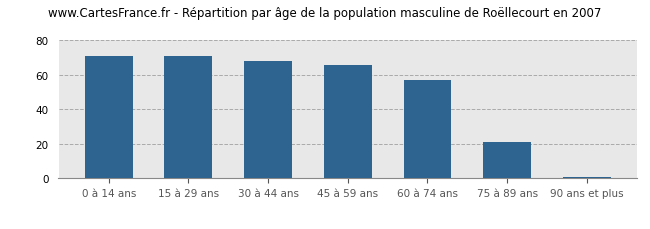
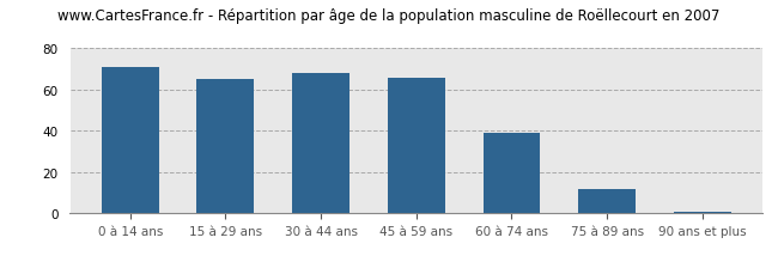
15 à 29 ans: 71 -> 65
60 à 74 ans: 57 -> 39
75 à 89 ans: 21 -> 12
